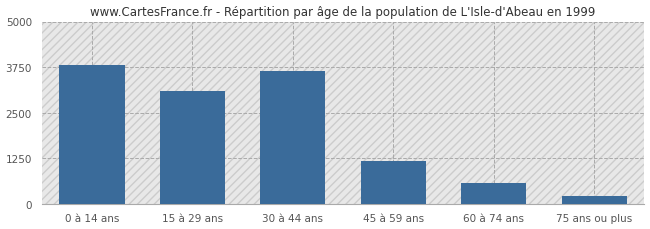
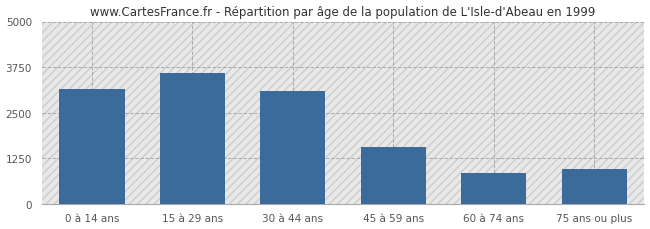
0 à 14 ans: 3820 -> 3150
15 à 29 ans: 3080 -> 3600
30 à 44 ans: 3650 -> 3100
45 à 59 ans: 1170 -> 1550
60 à 74 ans: 560 -> 850
75 ans ou plus: 200 -> 950
